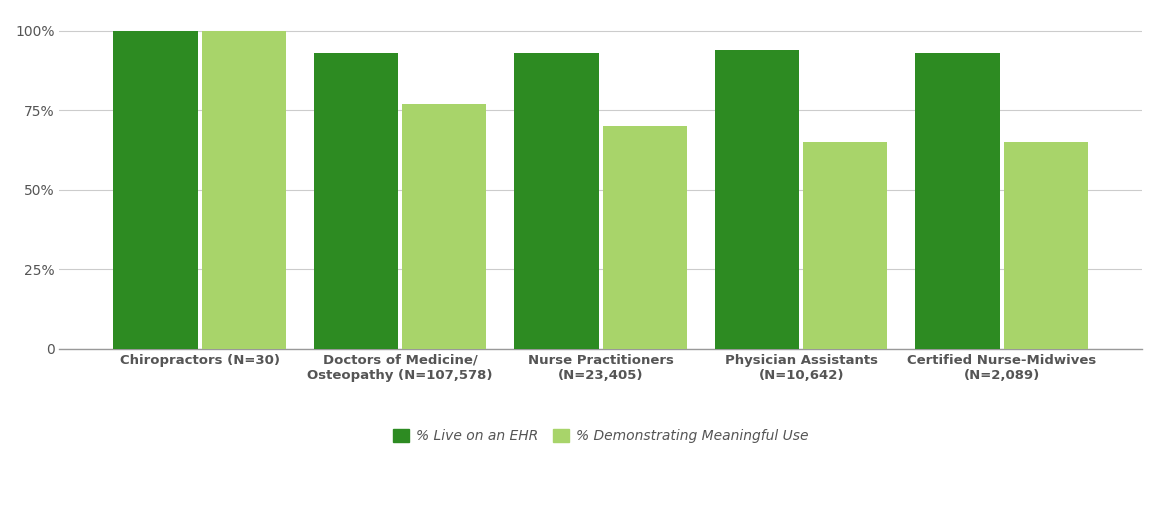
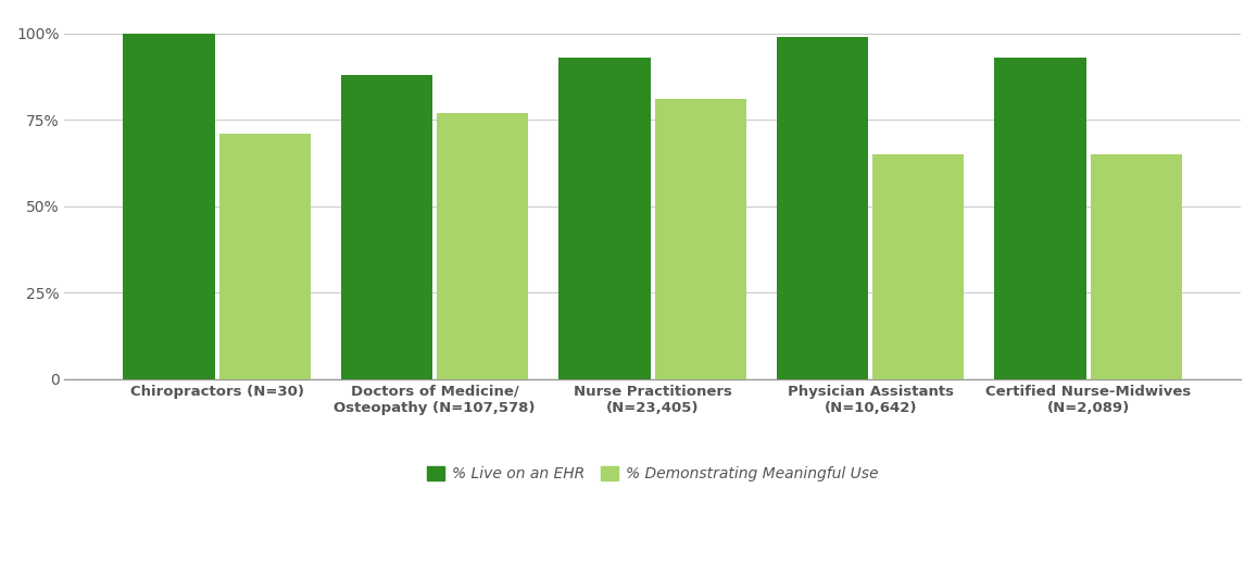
% Demonstrating Meaningful Use/Chiropractors (N=30): 100% -> 71%
% Live on an EHR/Doctors of Medicine/ Osteopathy (N=107,578): 93% -> 88%
% Demonstrating Meaningful Use/Nurse Practitioners (N=23,405): 70% -> 81%
% Live on an EHR/Physician Assistants (N=10,642): 94% -> 99%
